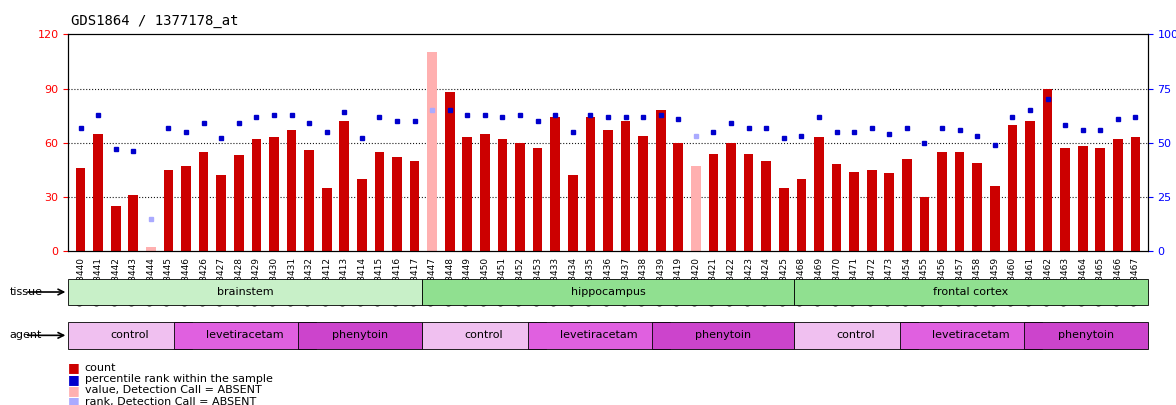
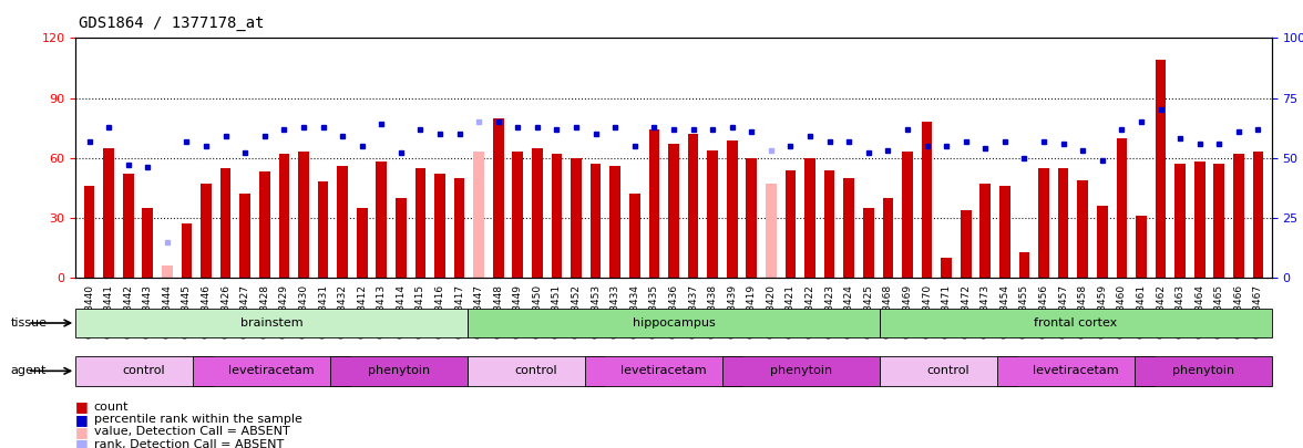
GSM53442: 25 -> 52
GSM53443: 31 -> 35
GSM53444: 2 -> 6
GSM53445: 45 -> 27
GSM53431: 67 -> 48
GSM53413: 72 -> 58
GSM53447: 110 -> 63
GSM53448: 88 -> 80
GSM53433: 74 -> 56
GSM53439: 78 -> 69
GSM53470: 48 -> 78
GSM53471: 44 -> 10
GSM53472: 45 -> 34
GSM53473: 43 -> 47
GSM53454: 51 -> 46
GSM53455: 30 -> 13
GSM53461: 72 -> 31
GSM53462: 90 -> 109
